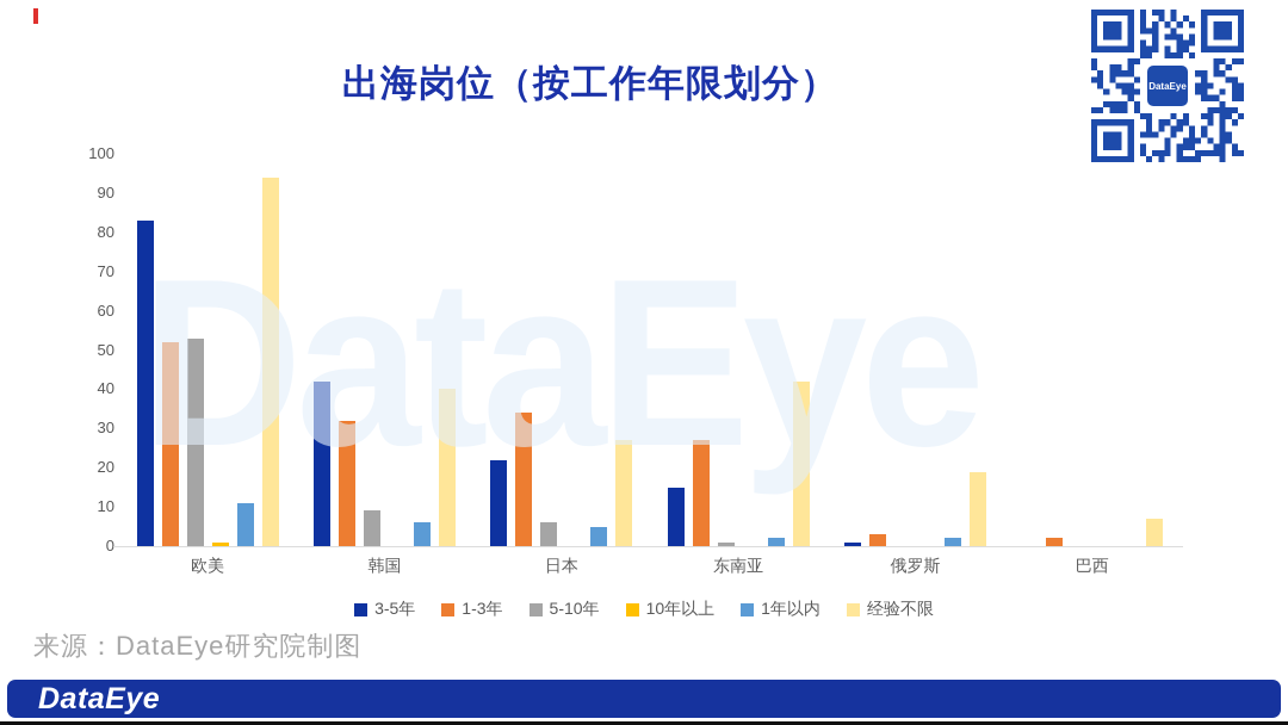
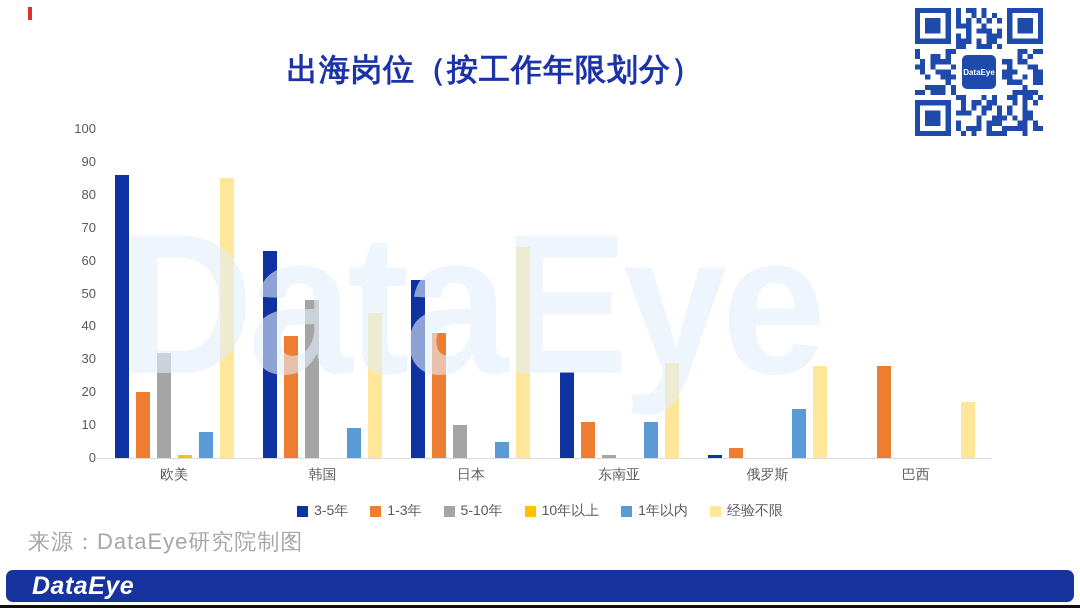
3-5年/欧美: 83 -> 86
1-3年/欧美: 52 -> 20
5-10年/欧美: 53 -> 32
1年以内/欧美: 11 -> 8
经验不限/欧美: 94 -> 85
3-5年/韩国: 42 -> 63
1-3年/韩国: 32 -> 37
5-10年/韩国: 9 -> 48
1年以内/韩国: 6 -> 9
经验不限/韩国: 40 -> 44
3-5年/日本: 22 -> 54
1-3年/日本: 34 -> 38
5-10年/日本: 6 -> 10
经验不限/日本: 27 -> 64
3-5年/东南亚: 15 -> 26
1-3年/东南亚: 27 -> 11
1年以内/东南亚: 2 -> 11
经验不限/东南亚: 42 -> 29
1年以内/俄罗斯: 2 -> 15
经验不限/俄罗斯: 19 -> 28
1-3年/巴西: 2 -> 28
经验不限/巴西: 7 -> 17
